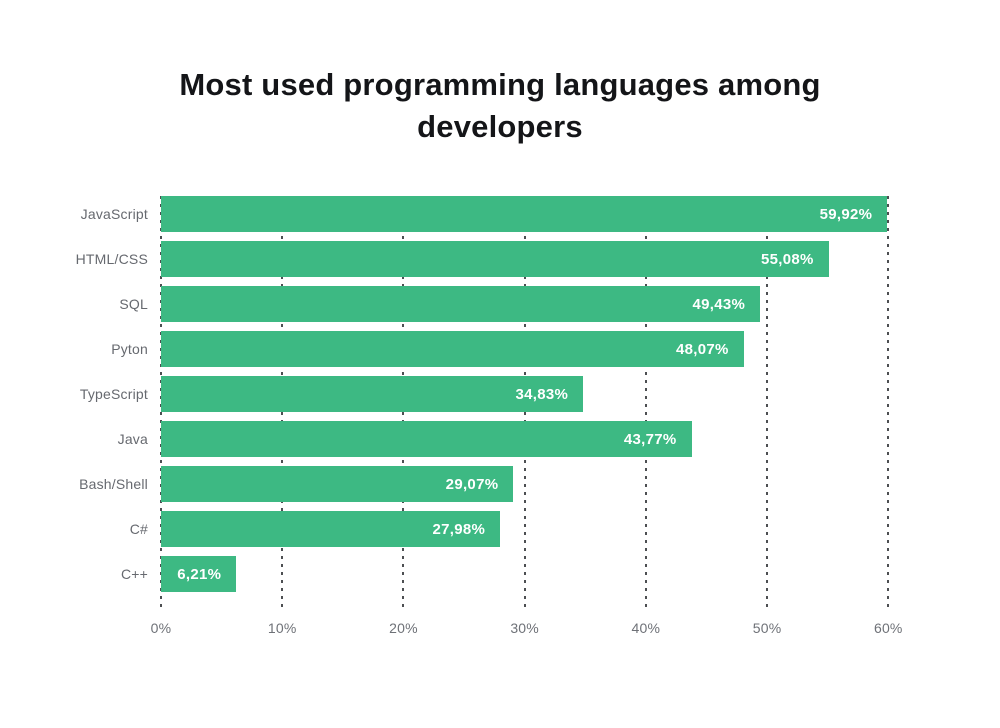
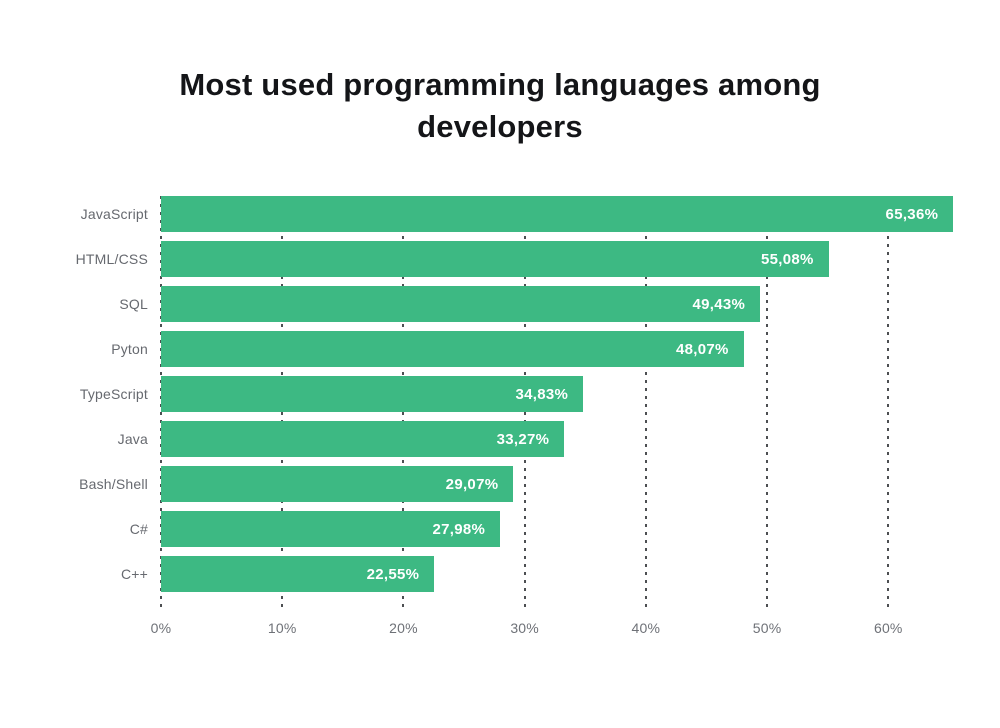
JavaScript: 59,92% -> 65,36%
Java: 43,77% -> 33,27%
C++: 6,21% -> 22,55%
